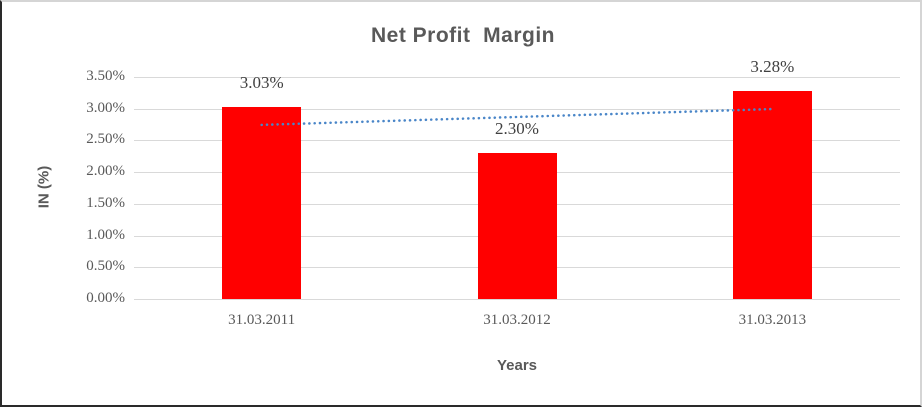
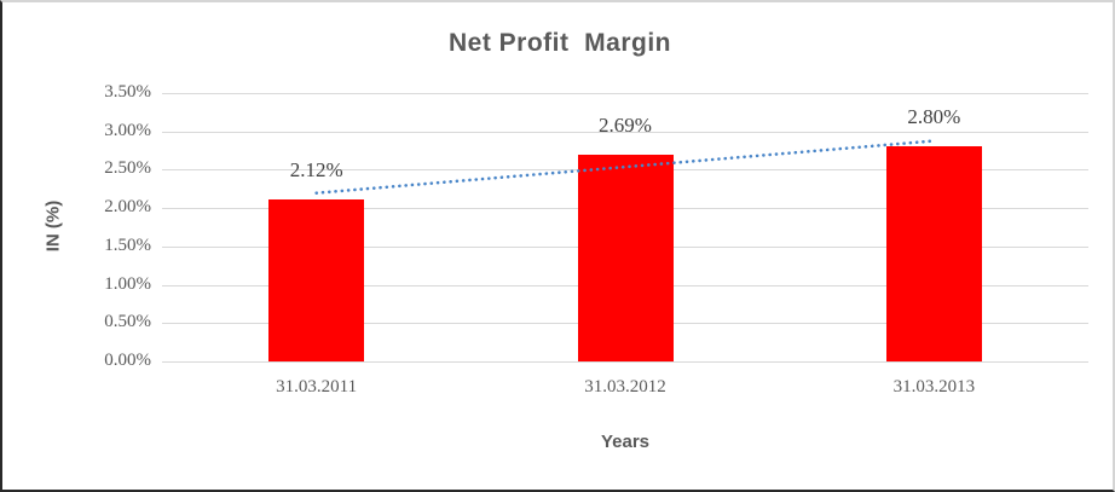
31.03.2011: 3.03% -> 2.12%
31.03.2012: 2.30% -> 2.69%
31.03.2013: 3.28% -> 2.80%
